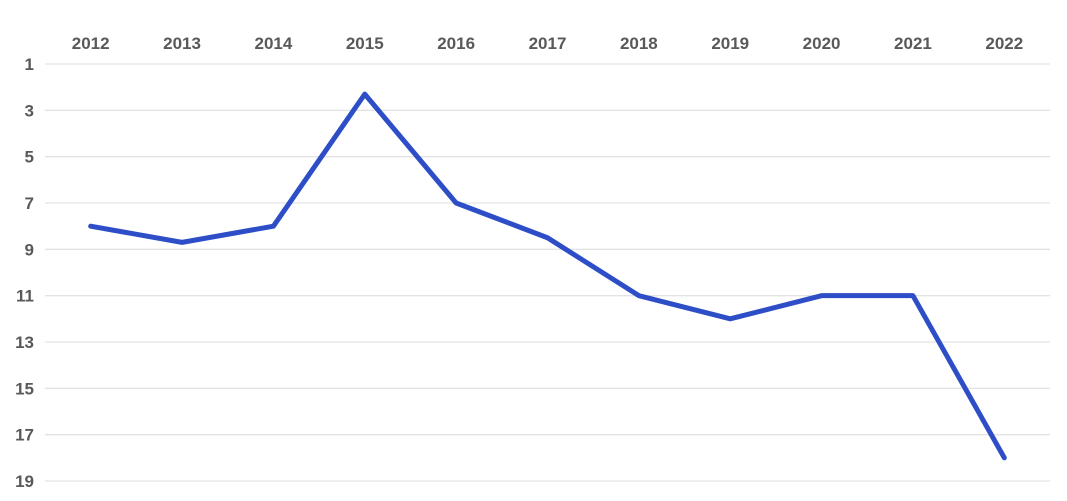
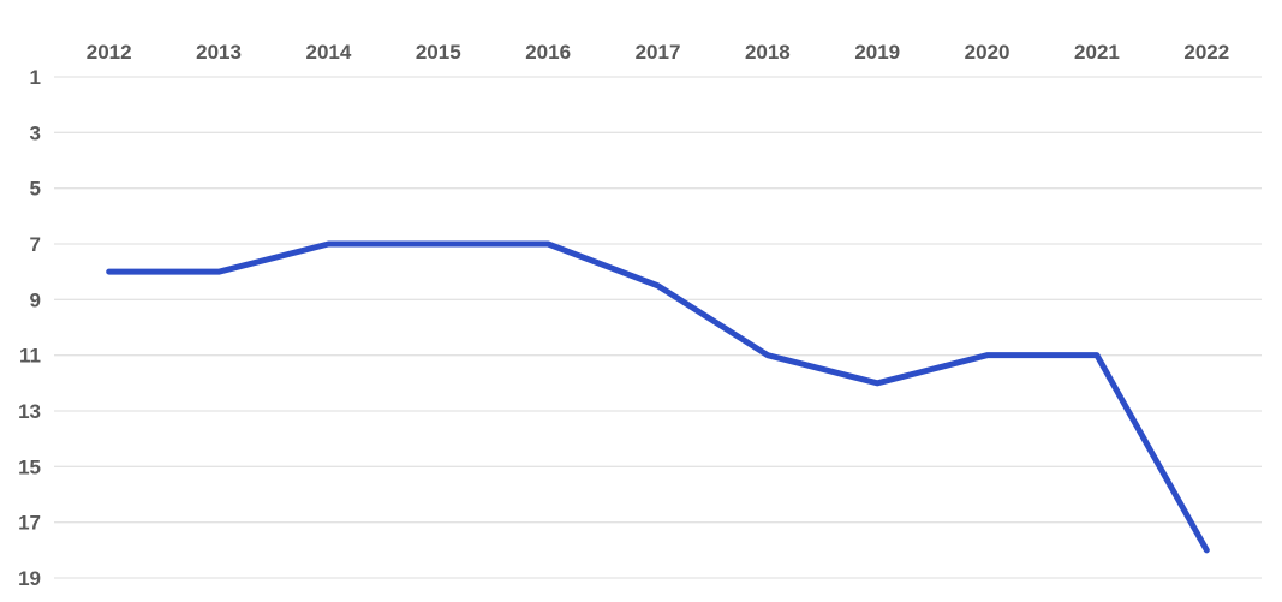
2013: 8.7 -> 8.0
2014: 8.0 -> 7.0
2015: 2.3 -> 7.0
